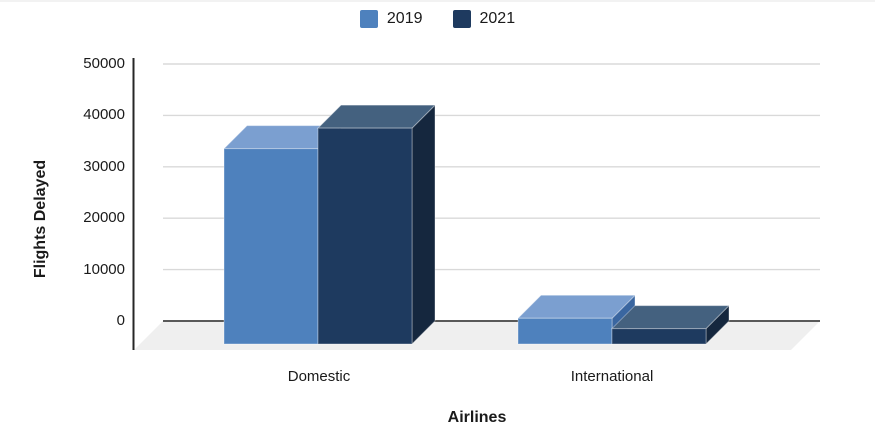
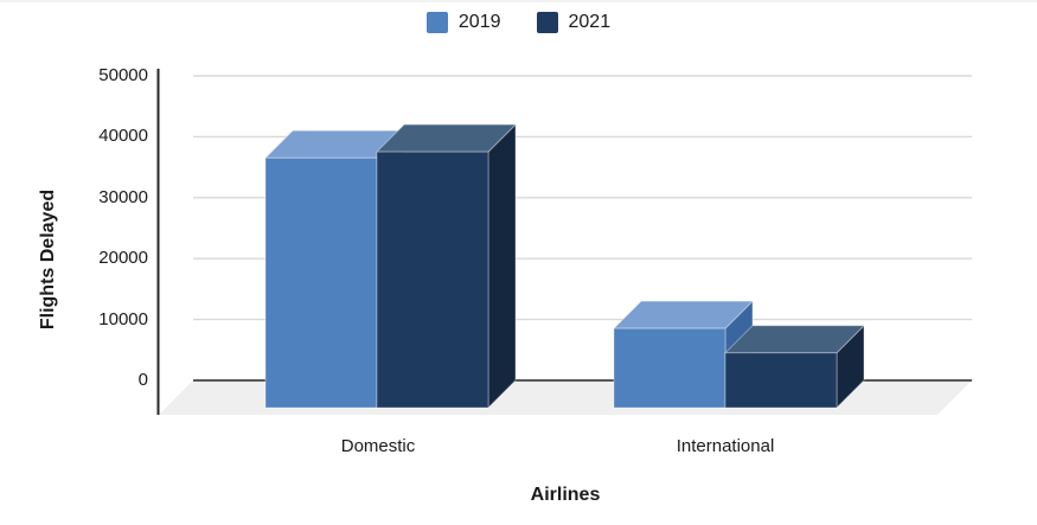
2019/Domestic: 38000 -> 41000
2019/International: 5000 -> 13000
2021/International: 3000 -> 9000
